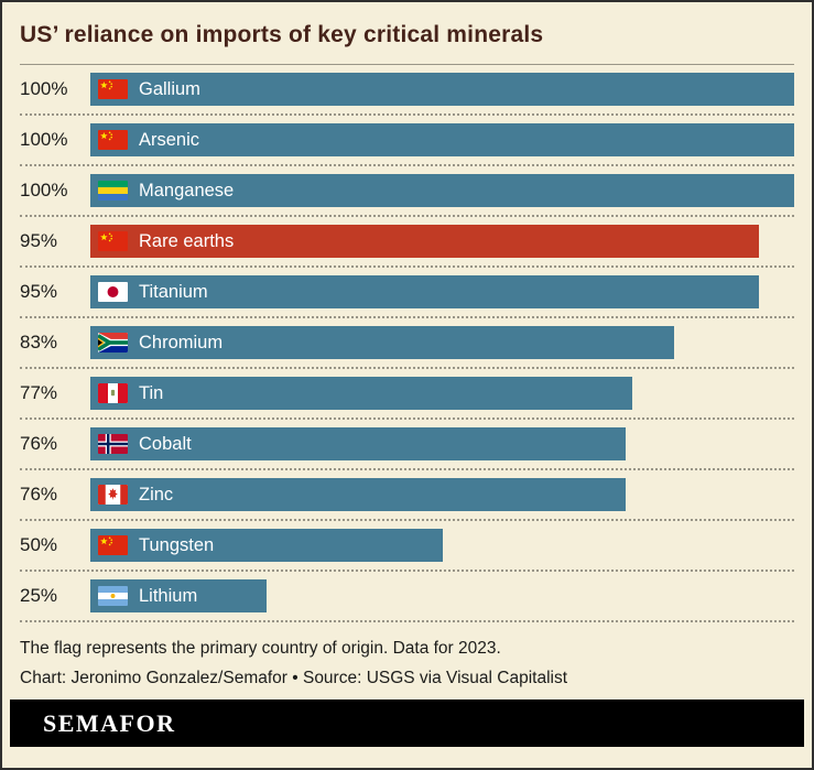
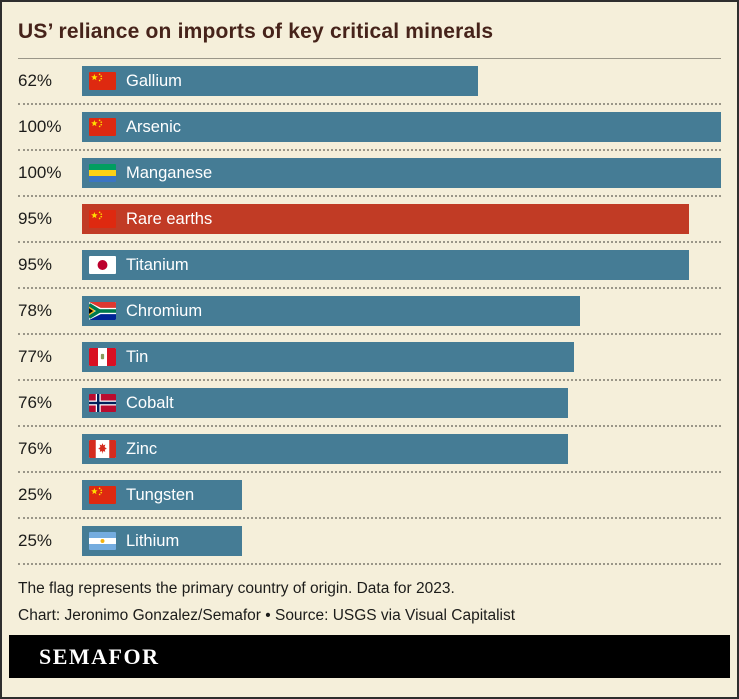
Gallium: 100% -> 62%
Chromium: 83% -> 78%
Tungsten: 50% -> 25%
